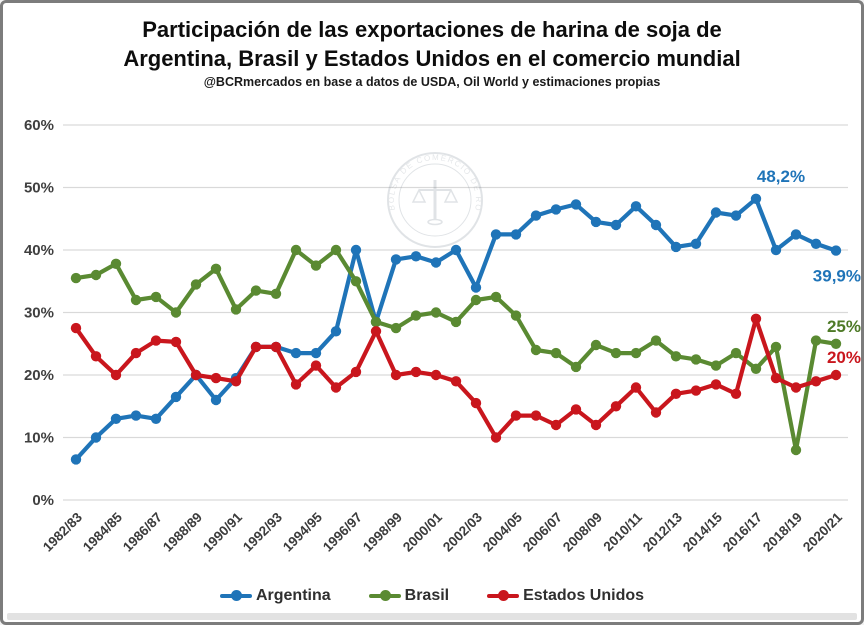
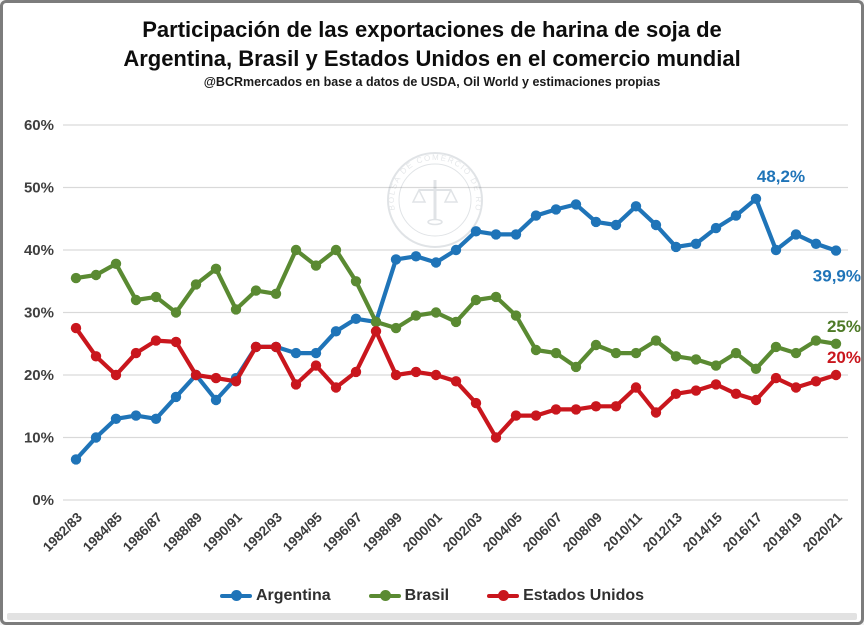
Argentina/1996/97: 40% -> 29%
Argentina/2002/03: 34% -> 43%
Estados Unidos/2006/07: 12% -> 14%
Estados Unidos/2008/09: 12% -> 15%
Argentina/2014/15: 46% -> 44%
Estados Unidos/2016/17: 29% -> 16%
Brasil/2018/19: 8% -> 24%
